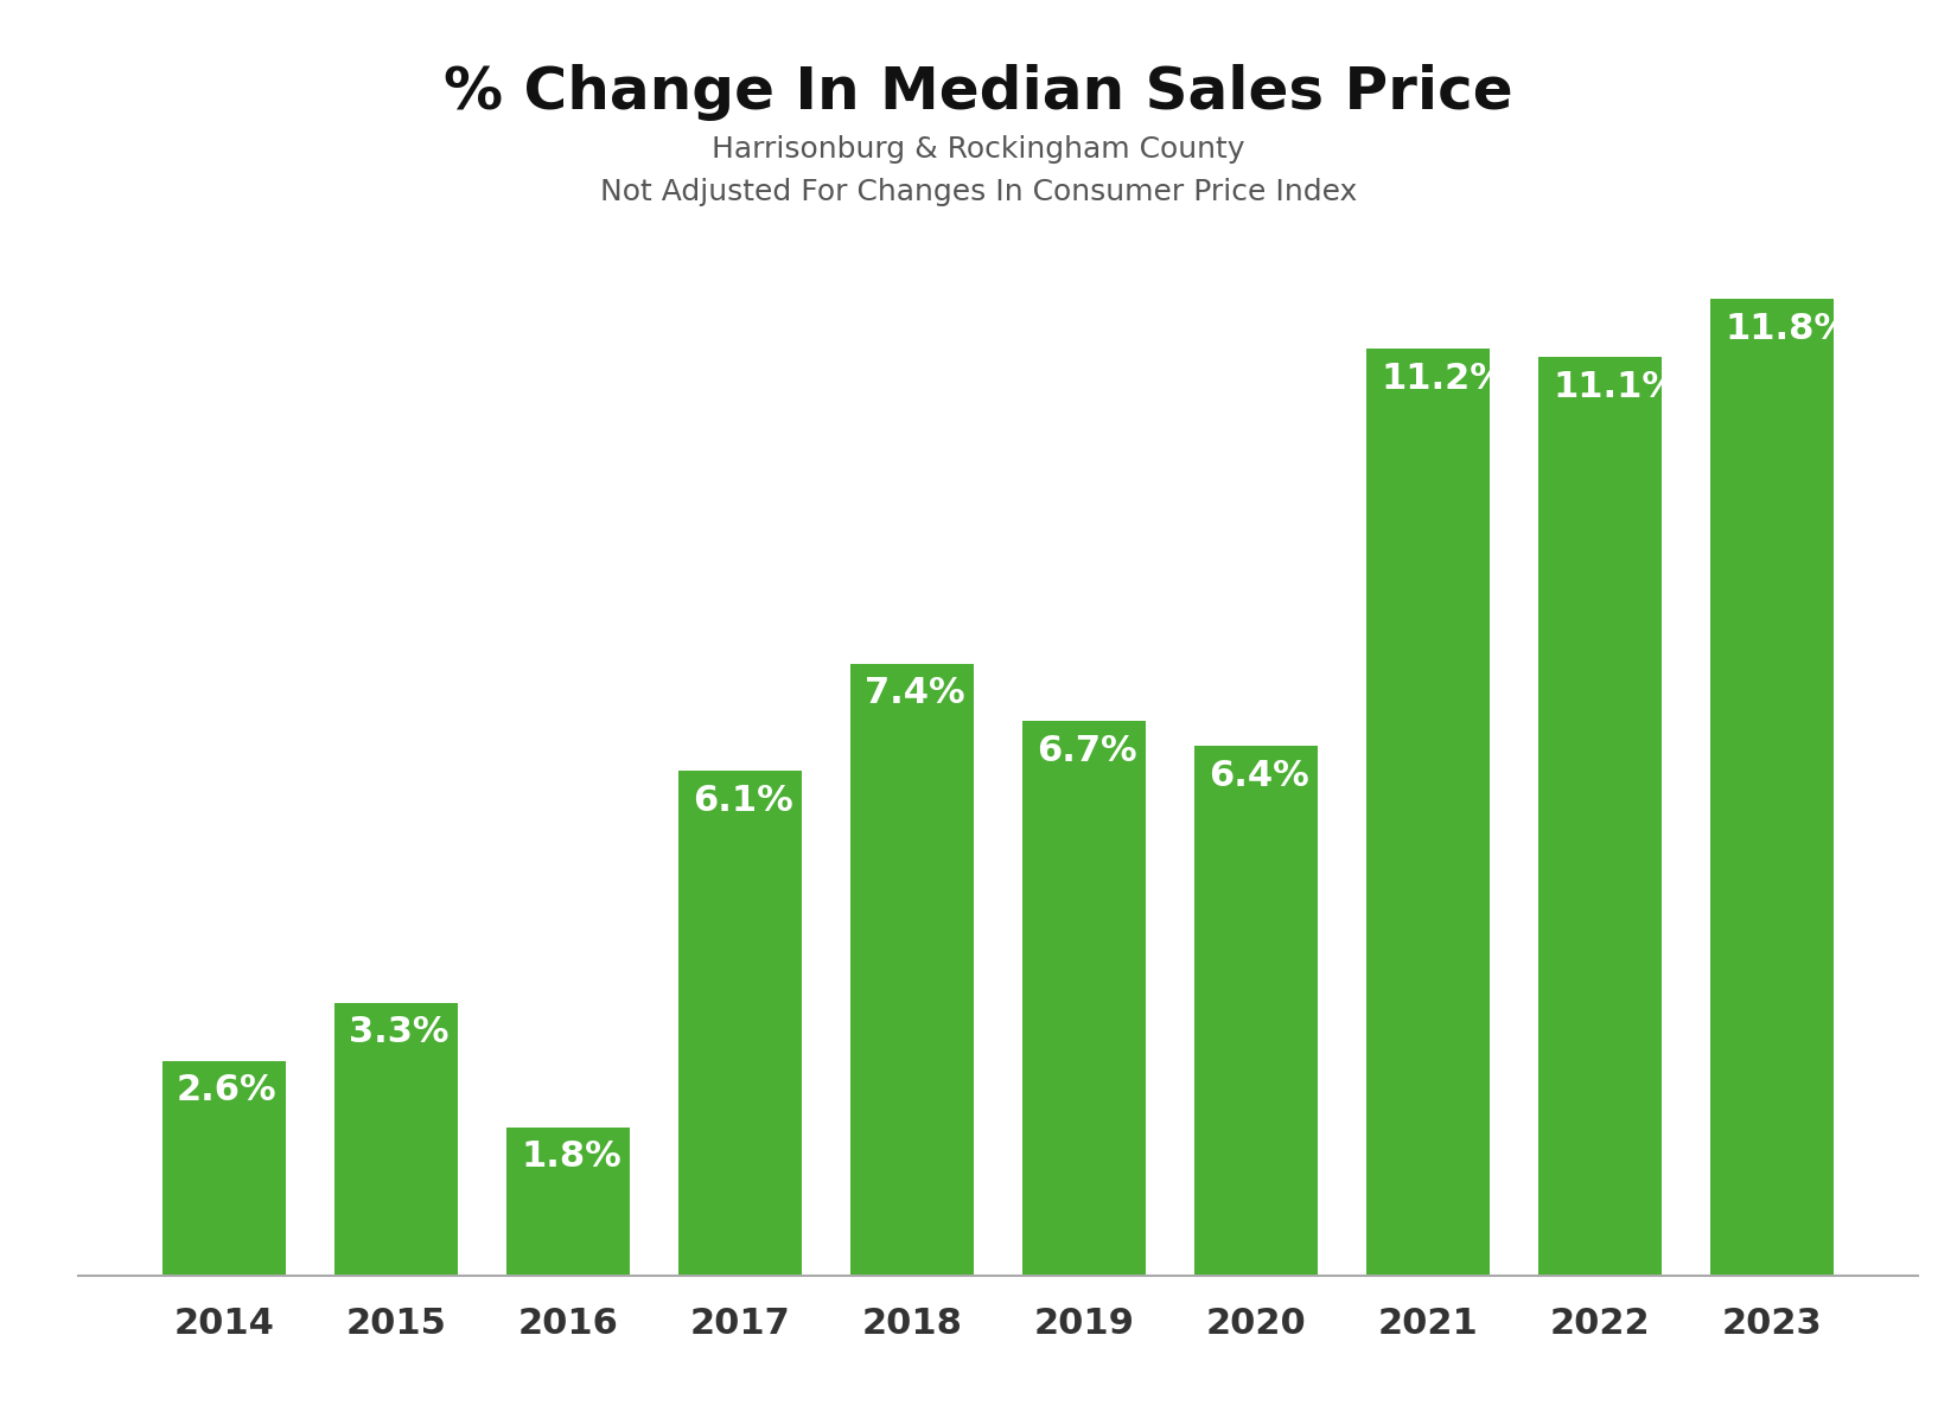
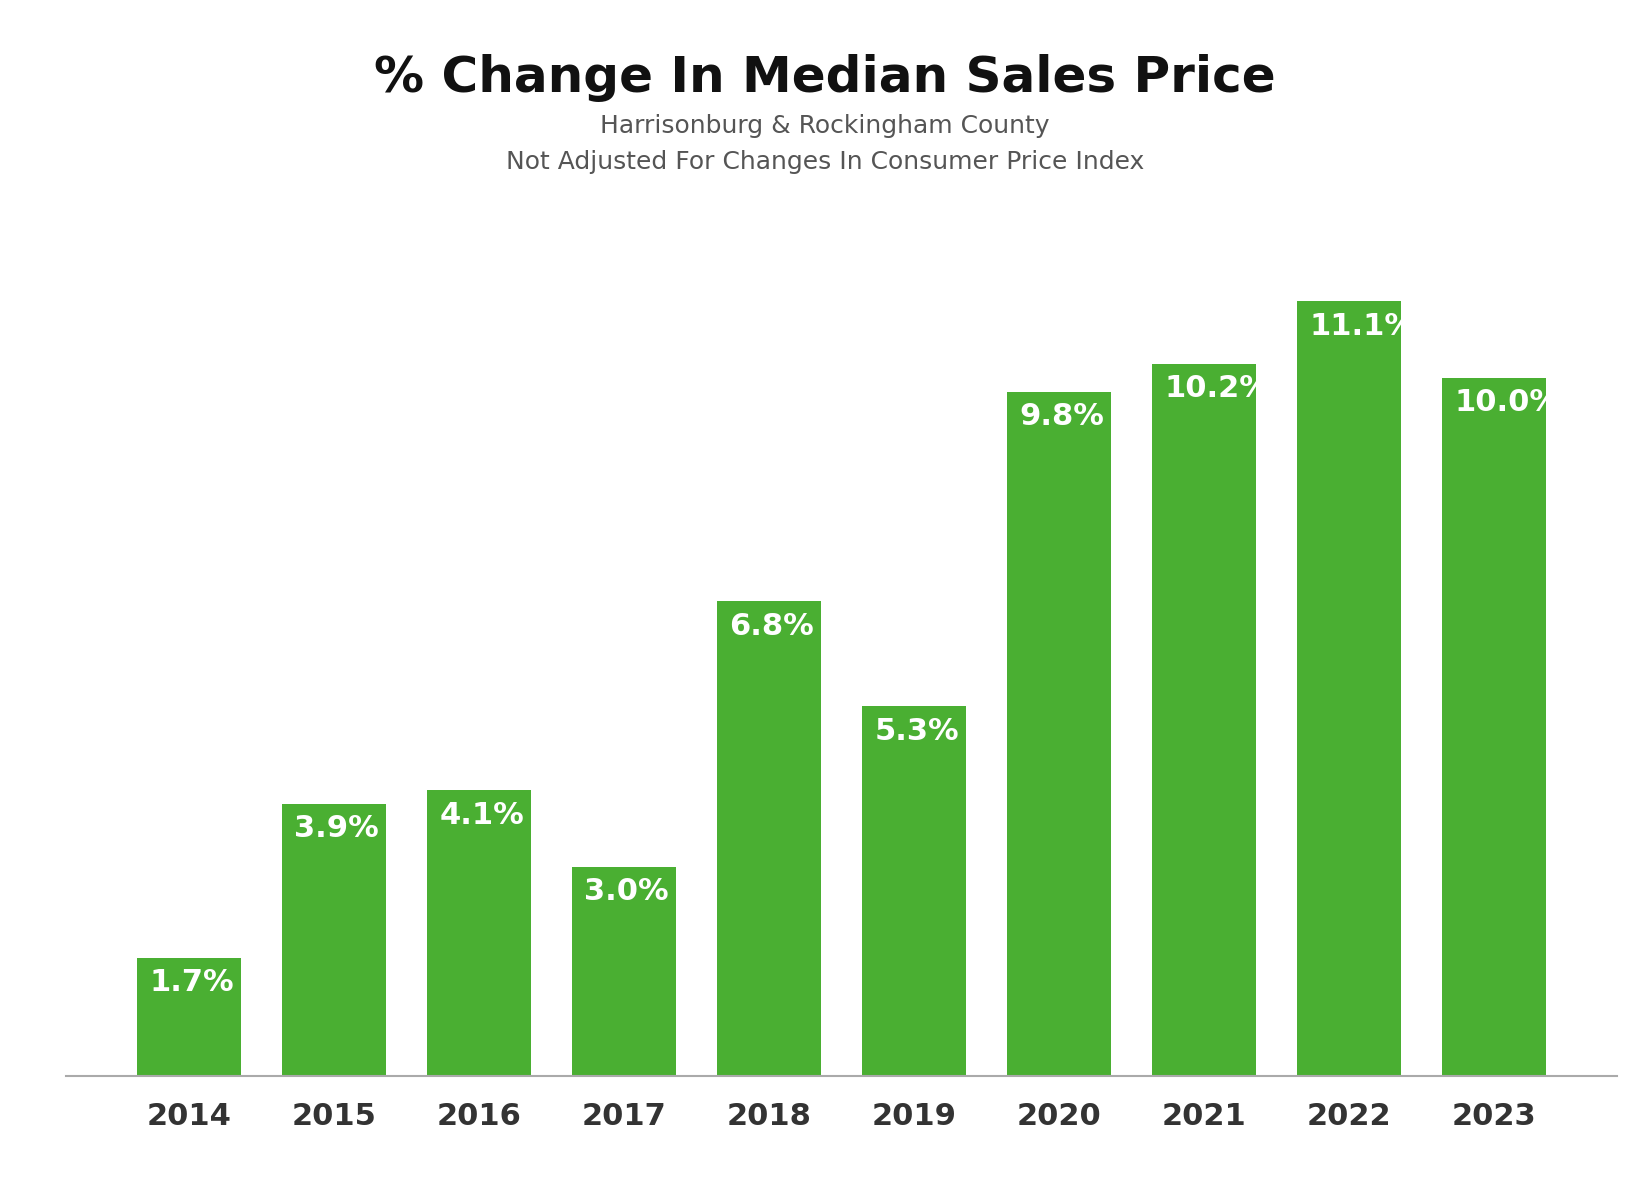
2014: 2.6% -> 1.7%
2015: 3.3% -> 3.9%
2016: 1.8% -> 4.1%
2017: 6.1% -> 3.0%
2018: 7.4% -> 6.8%
2019: 6.7% -> 5.3%
2020: 6.4% -> 9.8%
2021: 11.2% -> 10.2%
2023: 11.8% -> 10.0%
